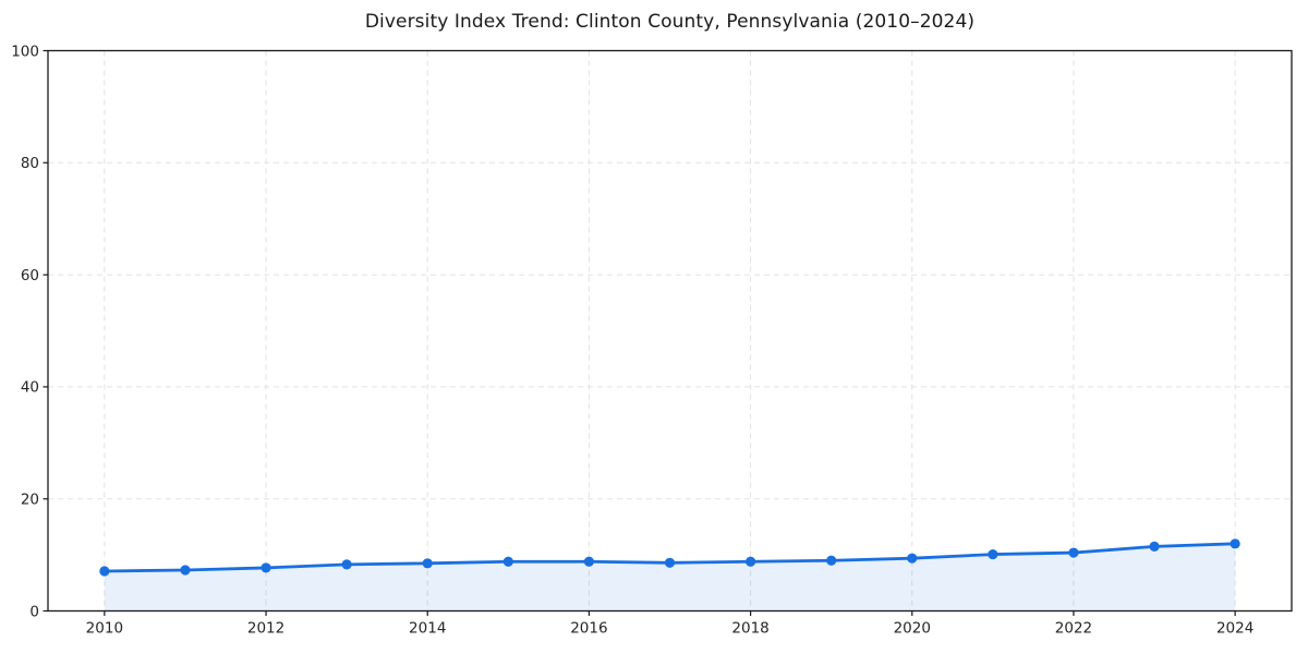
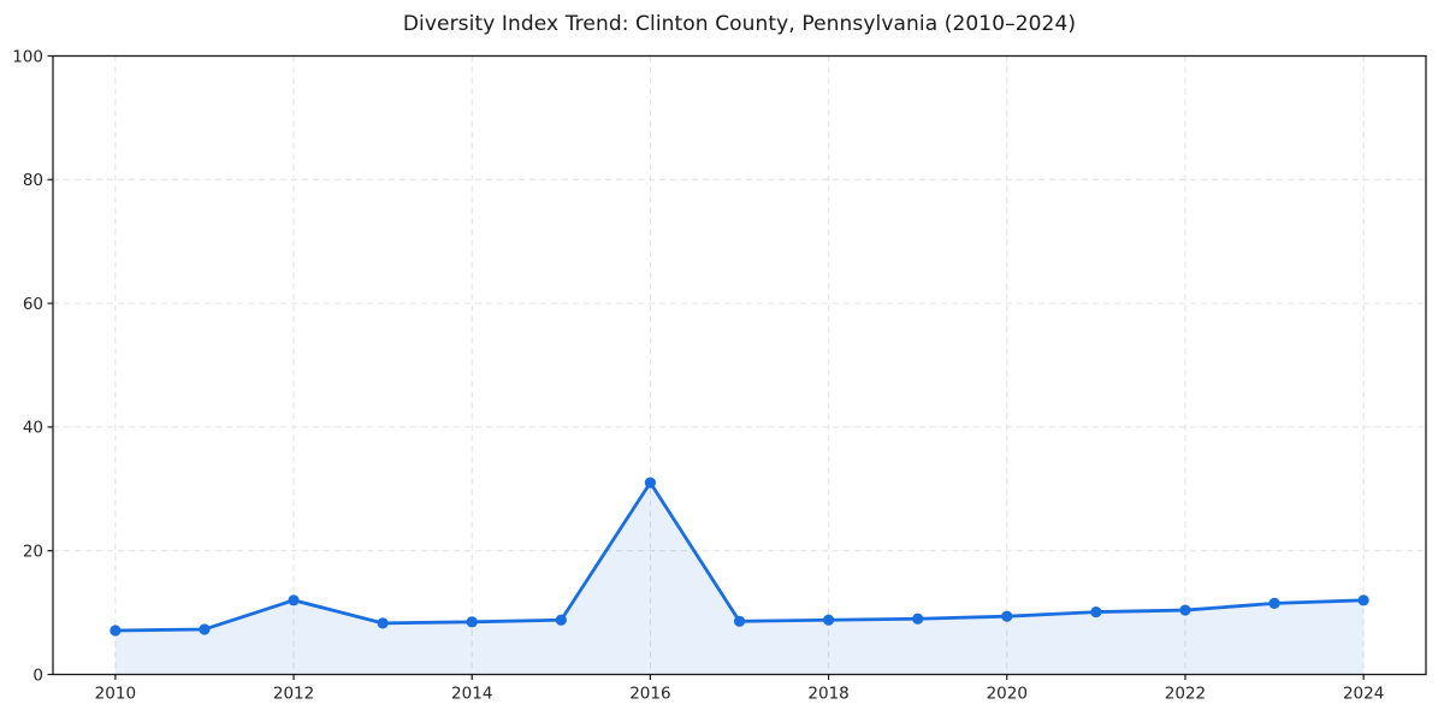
2012: 8 -> 12
2016: 9 -> 31
